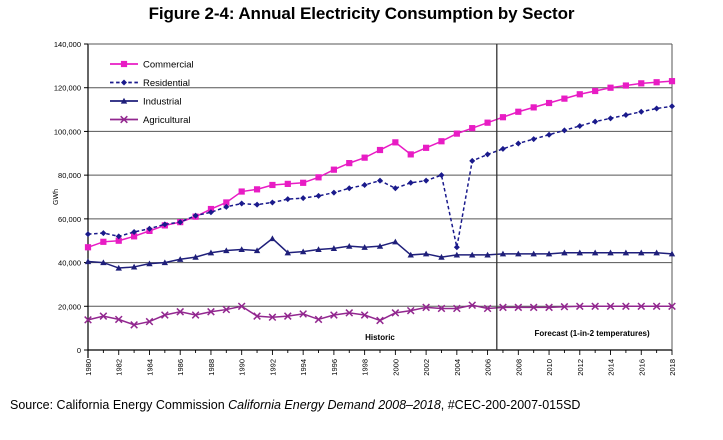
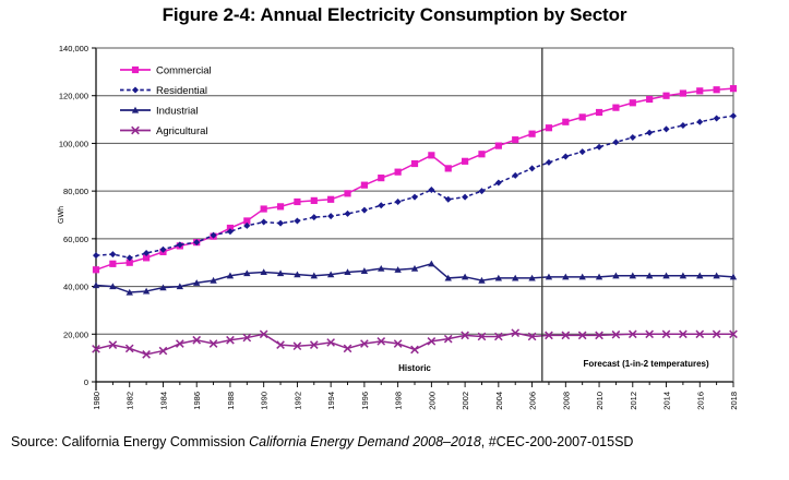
Industrial/1992: 51000 -> 45000
Residential/2000: 74000 -> 80000
Residential/2004: 47000 -> 84000
